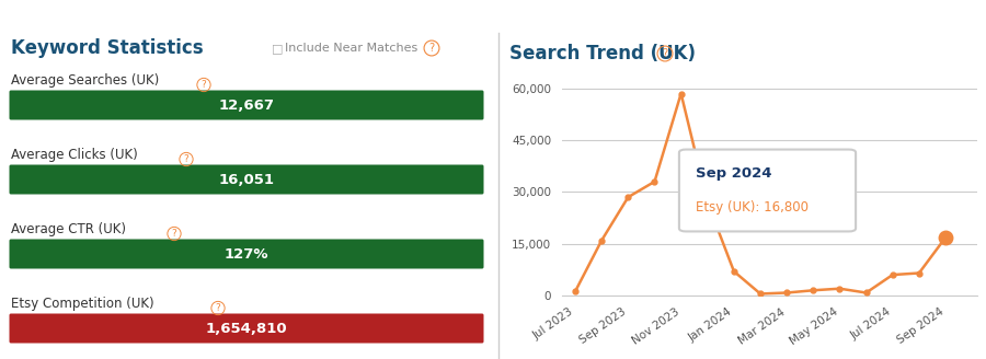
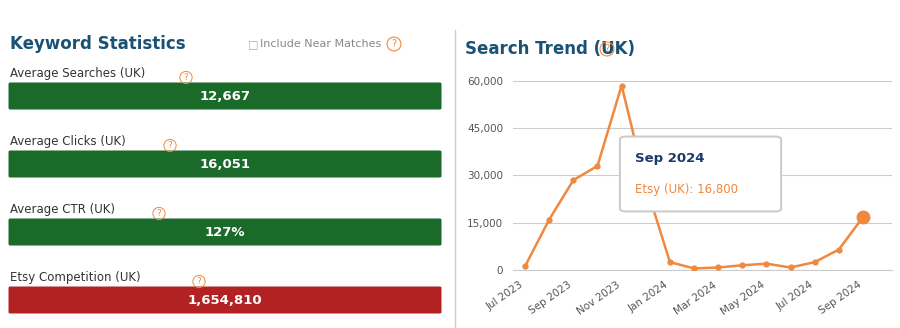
Jan 2024: 7,000 -> 2,500
Jul 2024: 6,000 -> 2,500
